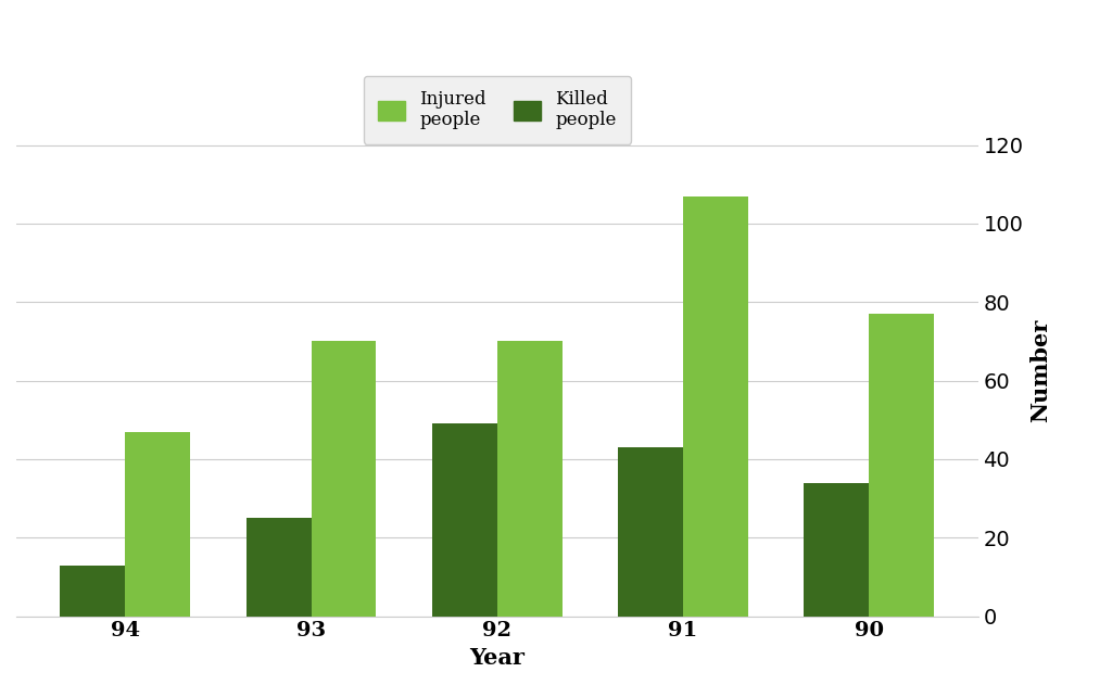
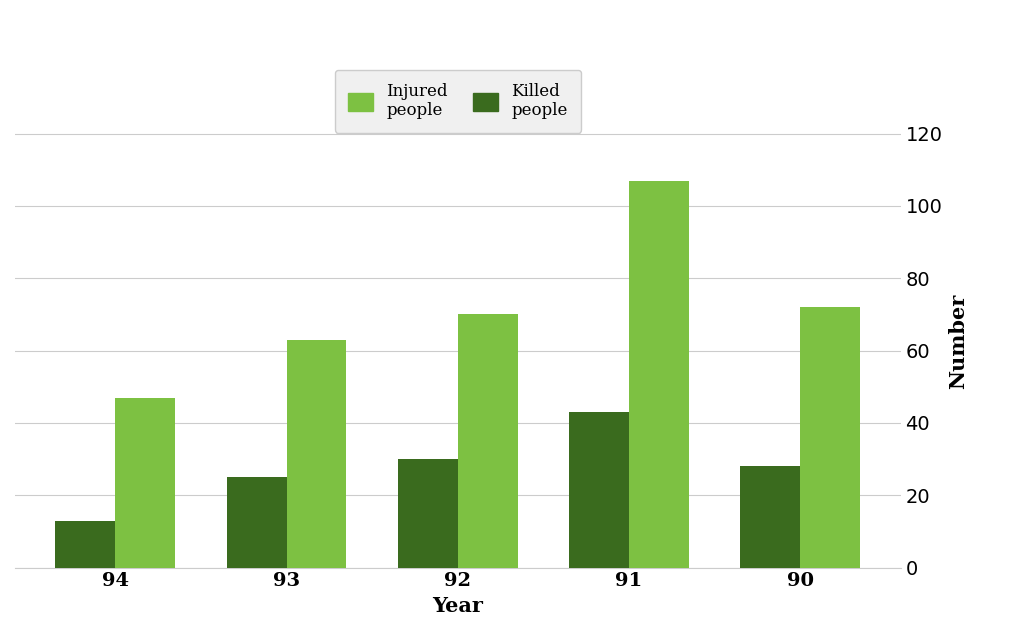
Injured people/93: 70 -> 63
Killed people/92: 49 -> 30
Killed people/90: 34 -> 28
Injured people/90: 77 -> 72
